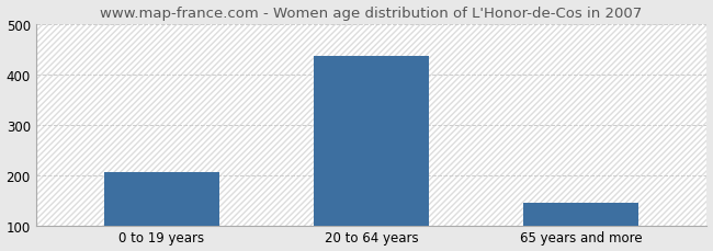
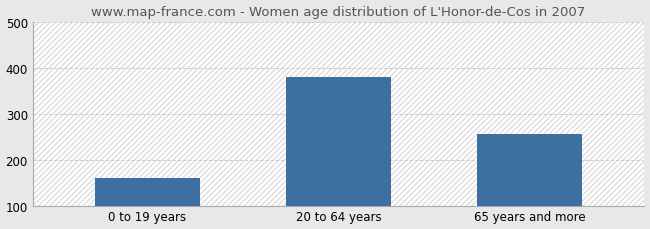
0 to 19 years: 205 -> 160
20 to 64 years: 435 -> 380
65 years and more: 144 -> 255
